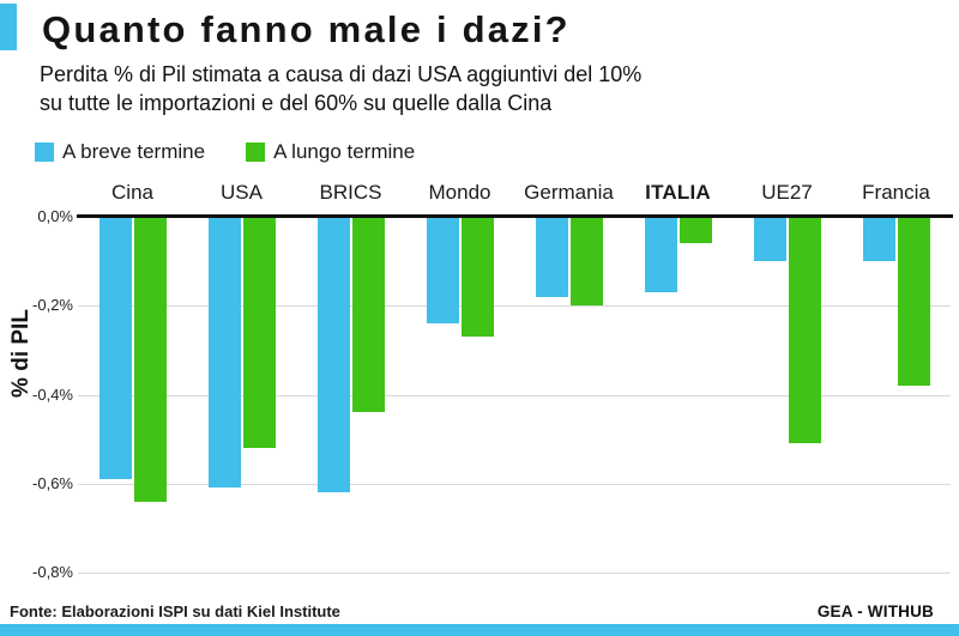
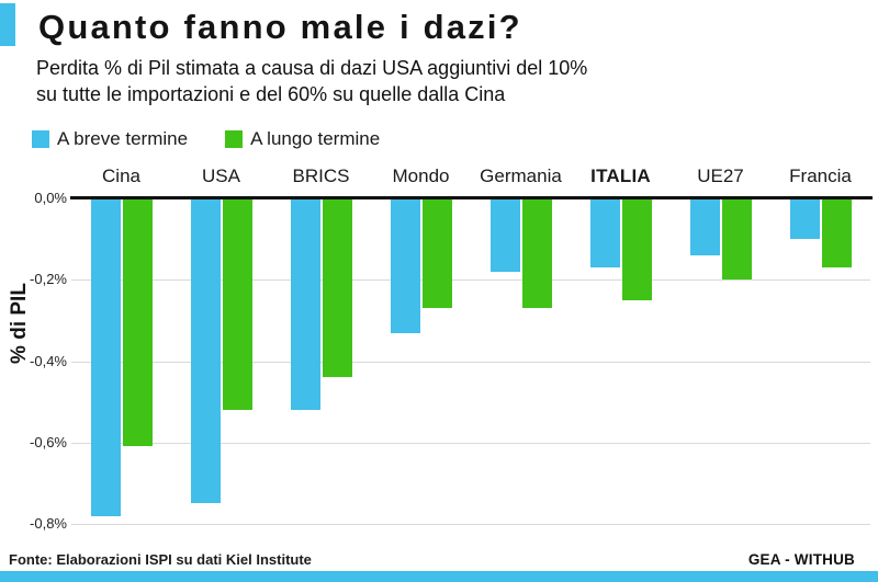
A breve termine/Cina: -0,59% -> -0,78%
A lungo termine/Cina: -0,64% -> -0,61%
A breve termine/USA: -0,61% -> -0,75%
A breve termine/BRICS: -0,62% -> -0,52%
A breve termine/Mondo: -0,24% -> -0,33%
A lungo termine/Germania: -0,20% -> -0,27%
A lungo termine/ITALIA: -0,06% -> -0,25%
A breve termine/UE27: -0,10% -> -0,14%
A lungo termine/UE27: -0,51% -> -0,20%
A lungo termine/Francia: -0,38% -> -0,17%
